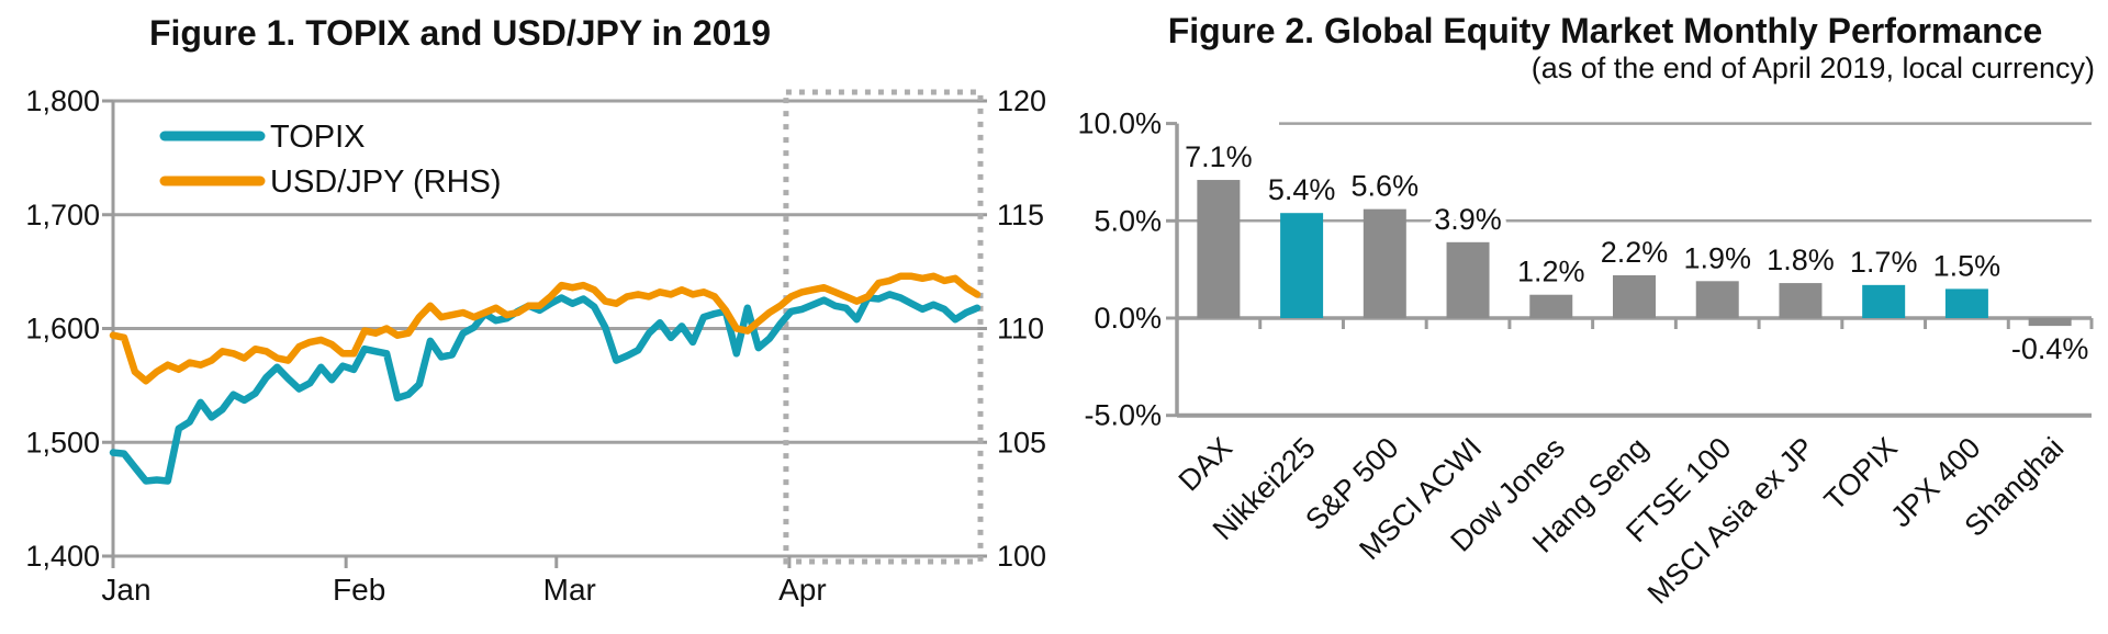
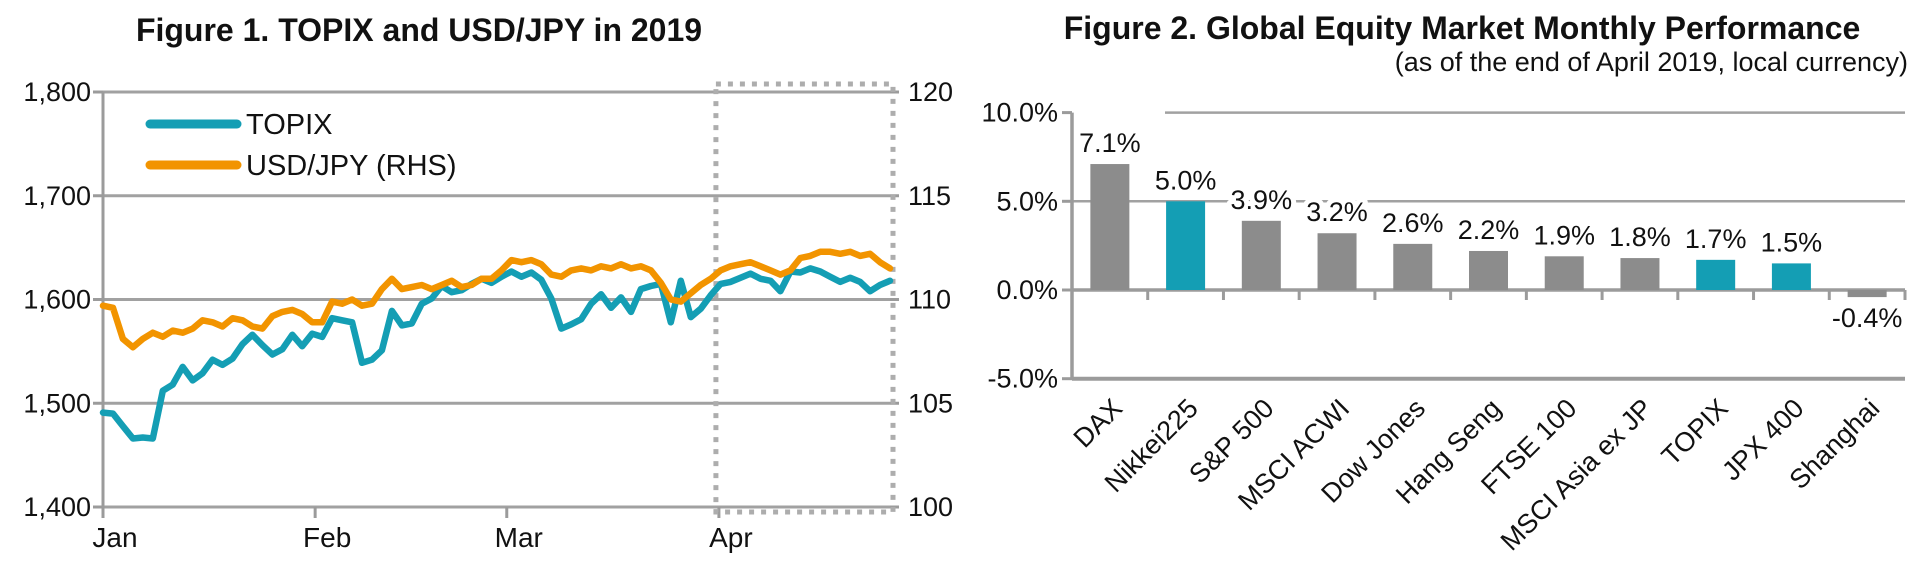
Figure 2. Global Equity Market Monthly Performance/Nikkei225: 5.4% -> 5.0%
Figure 2. Global Equity Market Monthly Performance/S&P 500: 5.6% -> 3.9%
Figure 2. Global Equity Market Monthly Performance/MSCI ACWI: 3.9% -> 3.2%
Figure 2. Global Equity Market Monthly Performance/Dow Jones: 1.2% -> 2.6%
